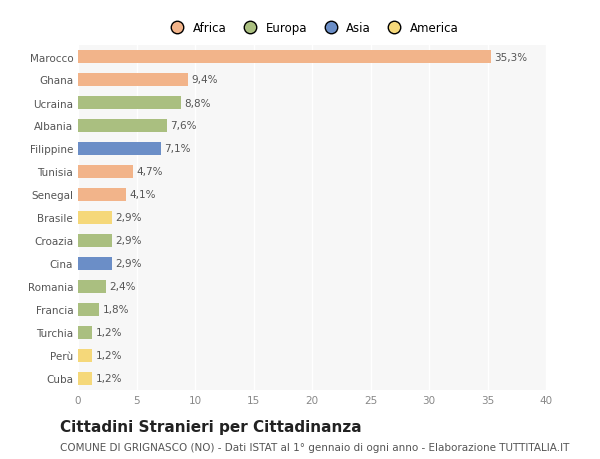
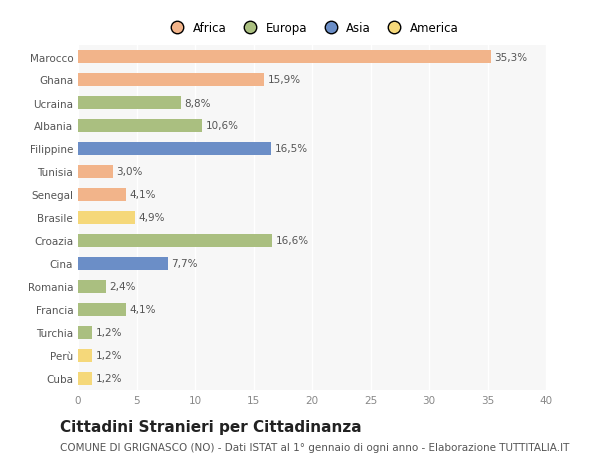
Ghana: 9,4% -> 15,9%
Albania: 7,6% -> 10,6%
Filippine: 7,1% -> 16,5%
Tunisia: 4,7% -> 3,0%
Brasile: 2,9% -> 4,9%
Croazia: 2,9% -> 16,6%
Cina: 2,9% -> 7,7%
Francia: 1,8% -> 4,1%
